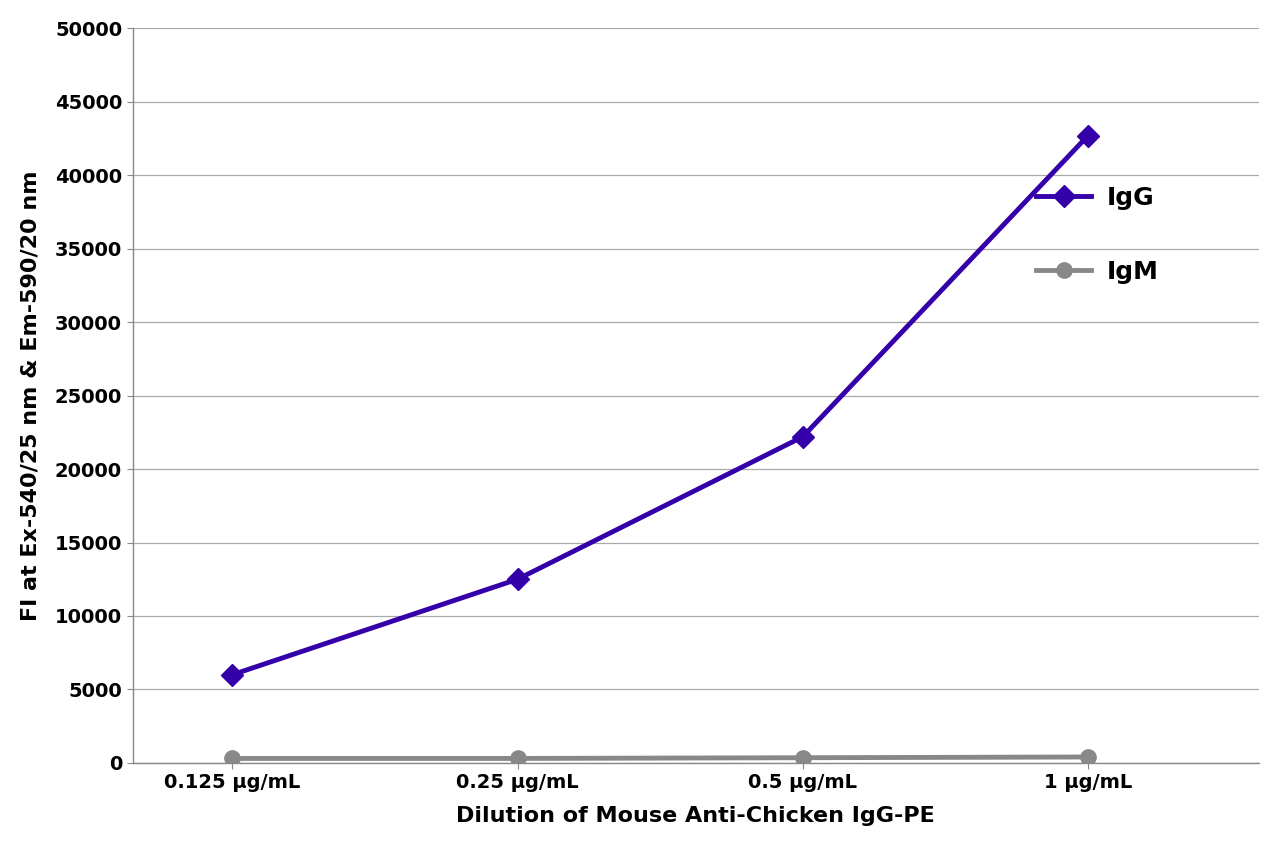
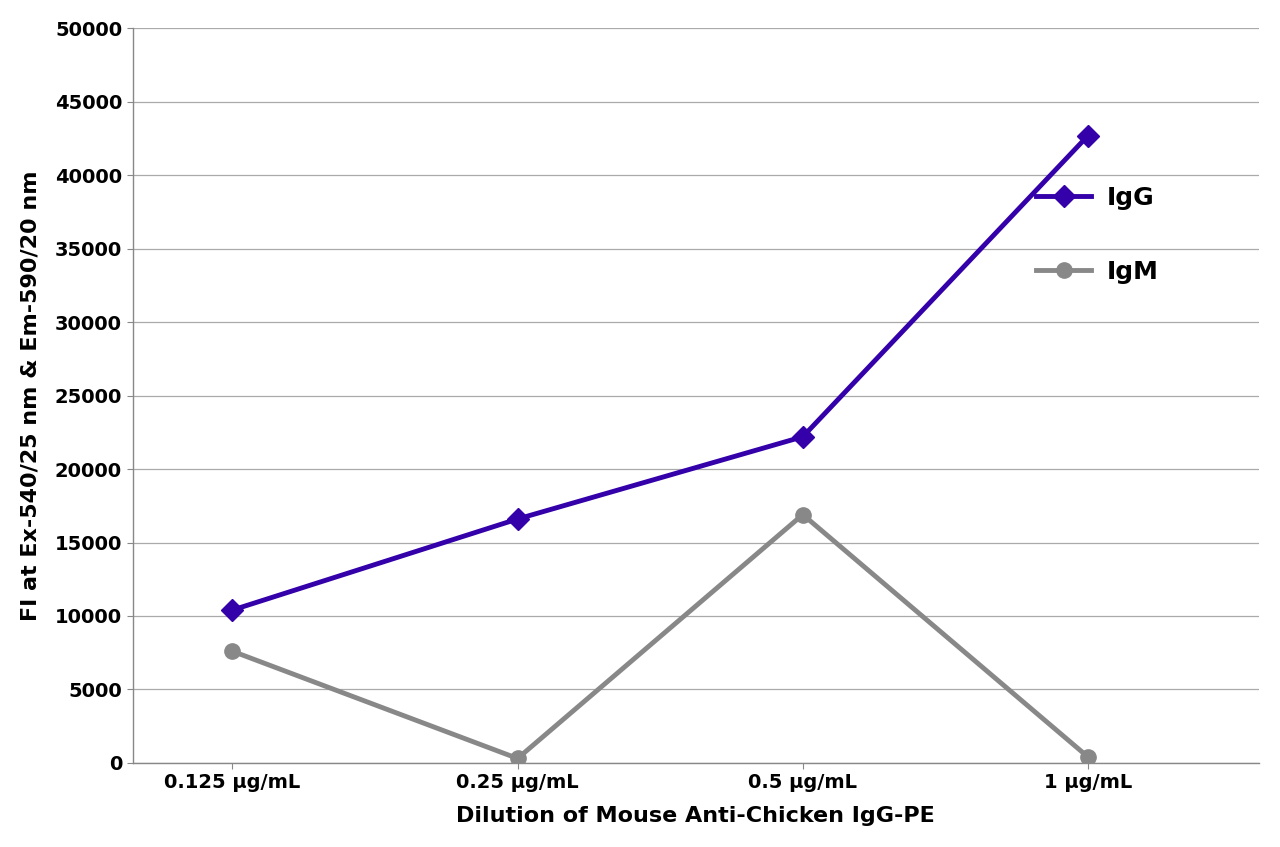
IgG/0.125 μg/mL: 6000 -> 10400
IgM/0.125 μg/mL: 300 -> 7600
IgG/0.25 μg/mL: 12500 -> 16600
IgM/0.5 μg/mL: 400 -> 16900
